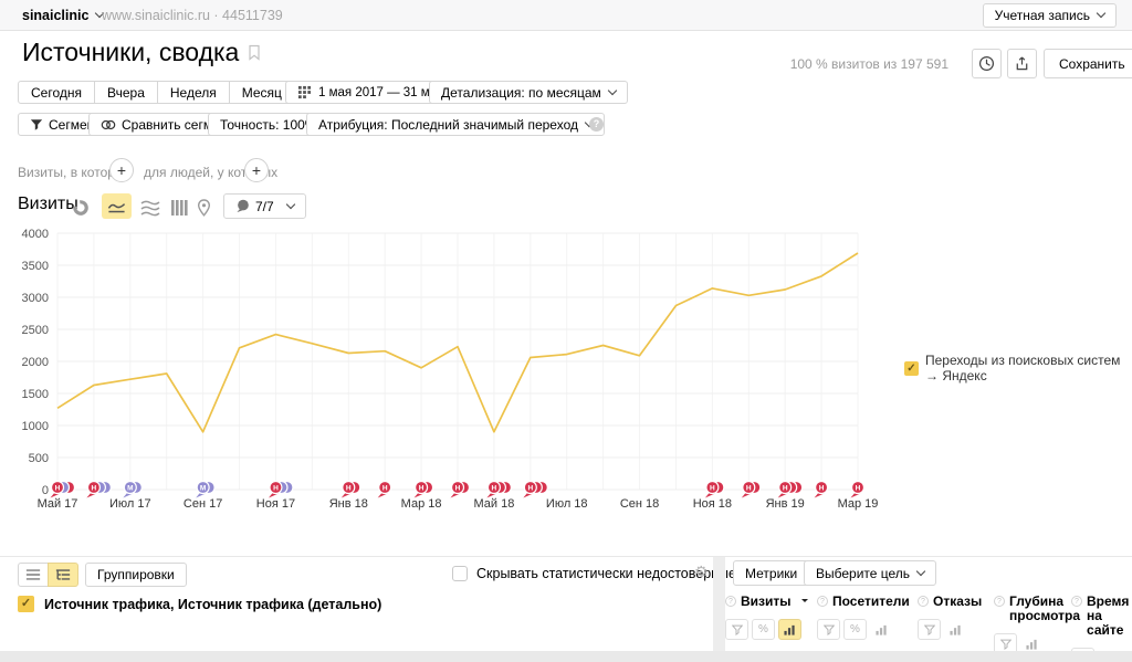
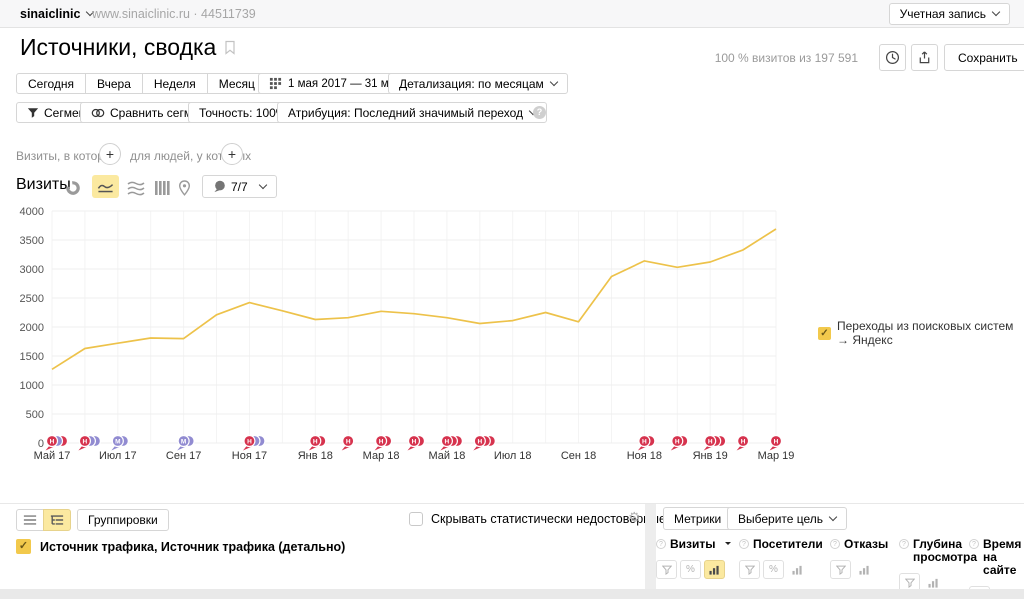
Сен 17: 900 -> 1800
Мар 18: 1900 -> 2300
Май 18: 900 -> 2200
